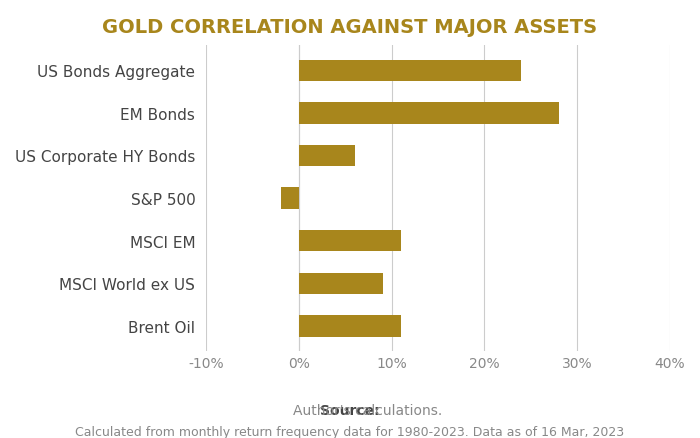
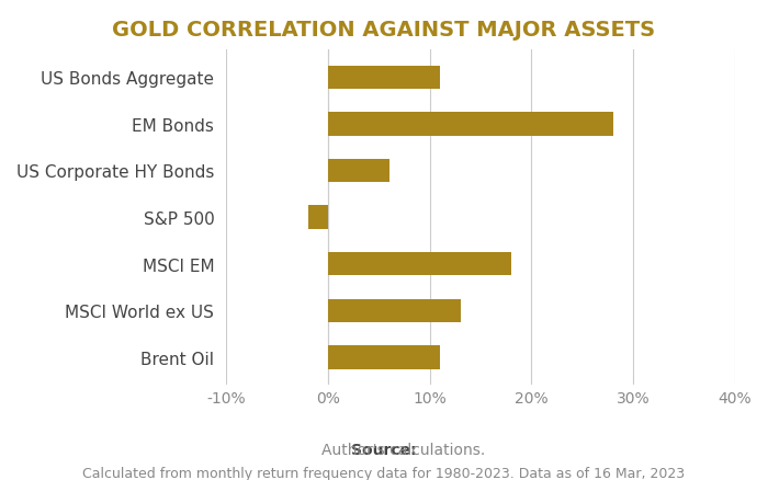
US Bonds Aggregate: 24% -> 11%
MSCI EM: 11% -> 18%
MSCI World ex US: 9% -> 13%
